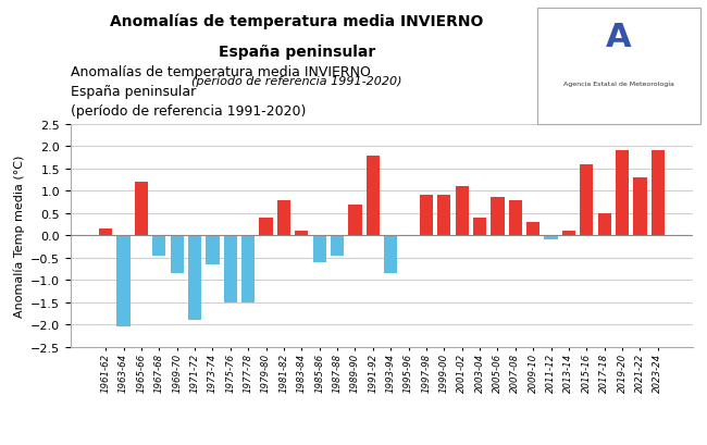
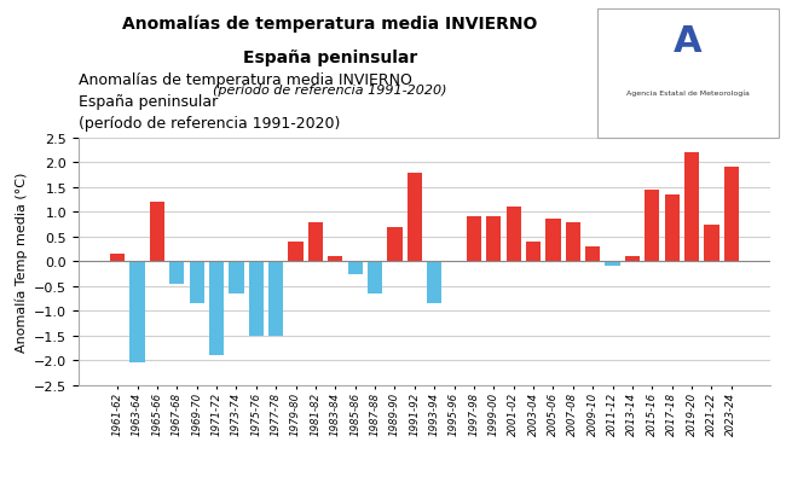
1985-86: -0.60 -> -0.25
1987-88: -0.45 -> -0.65
2015-16: 1.60 -> 1.45
2017-18: 0.50 -> 1.35
2019-20: 1.90 -> 2.20
2021-22: 1.30 -> 0.75
